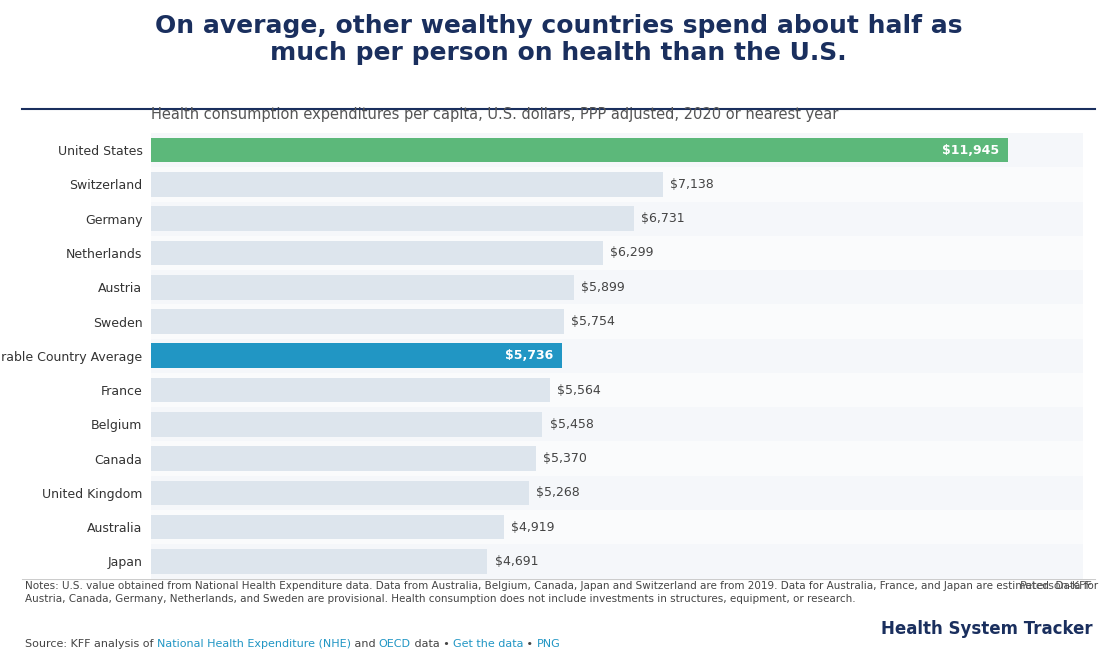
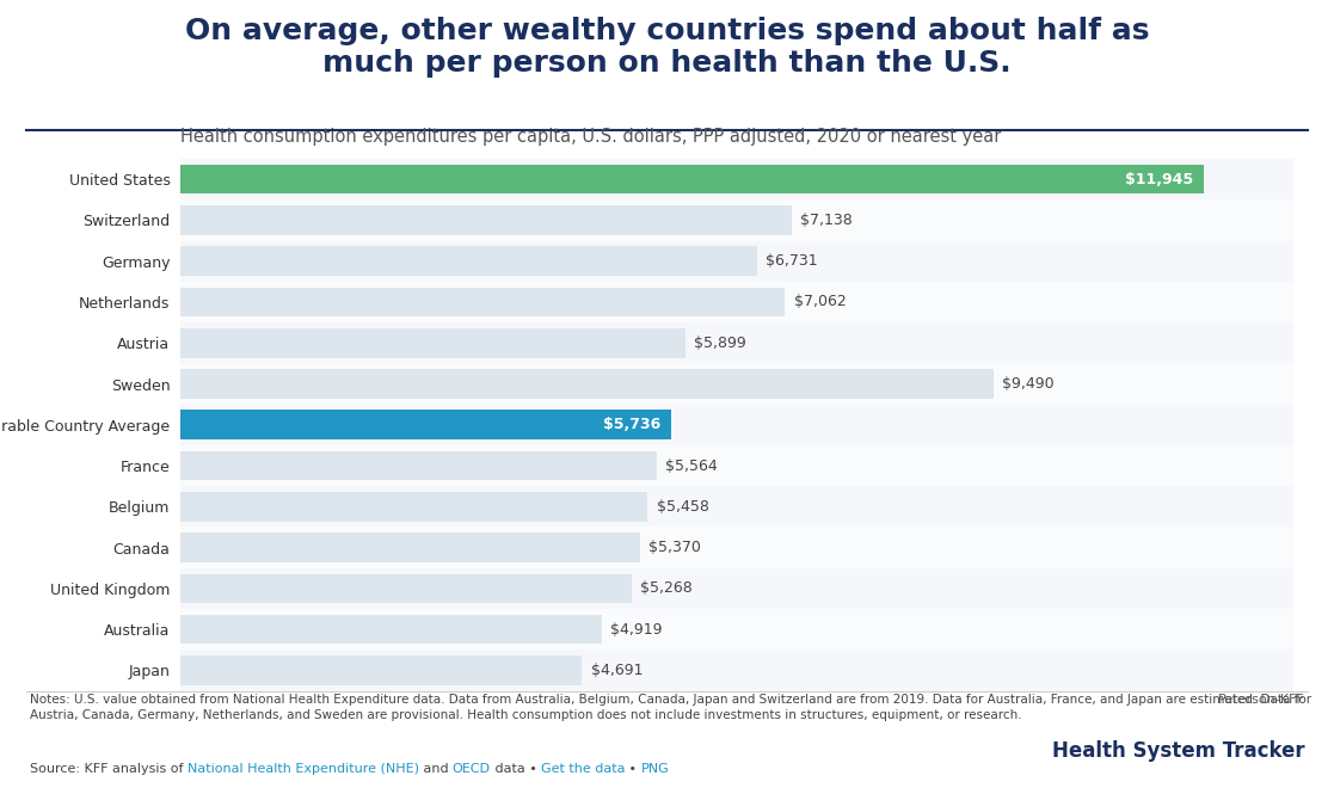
Netherlands: $6,299 -> $7,062
Sweden: $5,754 -> $9,490
